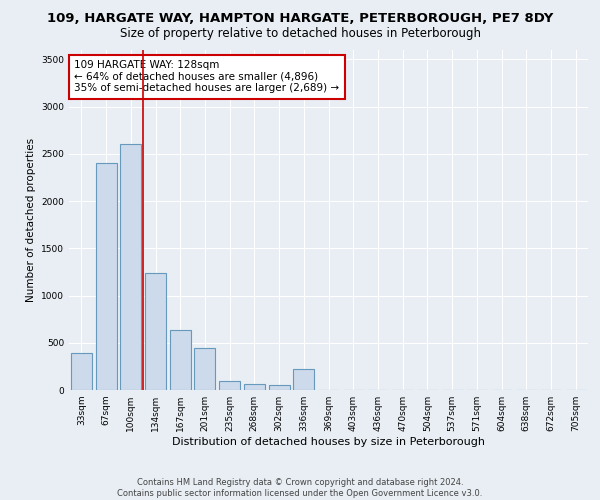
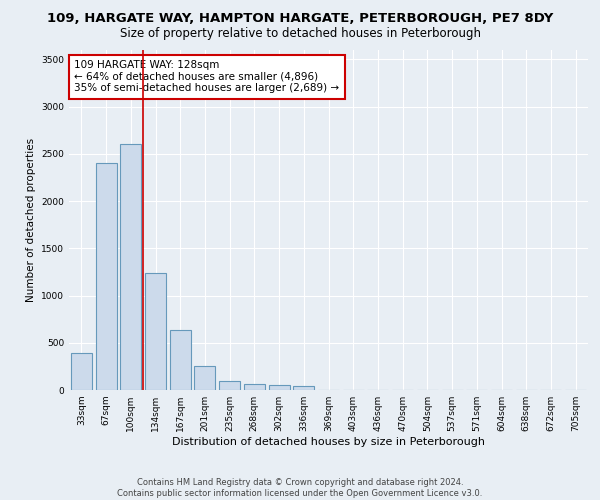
201sqm: 440 -> 260
336sqm: 220 -> 40
